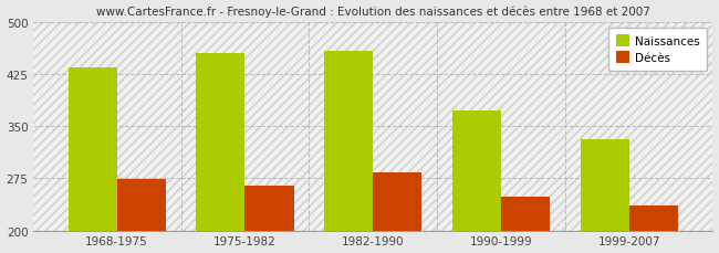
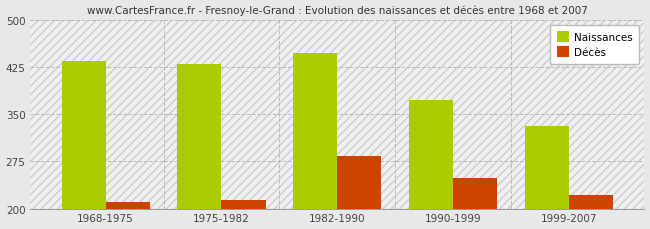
Décès/1968-1975: 274 -> 210
Naissances/1975-1982: 456 -> 430
Décès/1975-1982: 264 -> 213
Naissances/1982-1990: 458 -> 447
Décès/1999-2007: 236 -> 222
